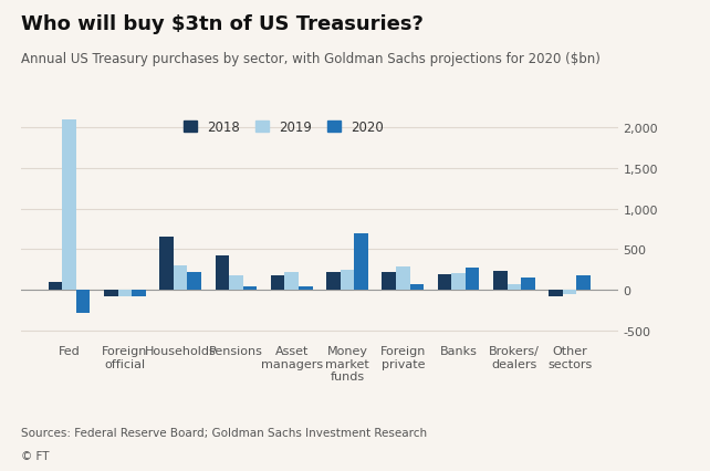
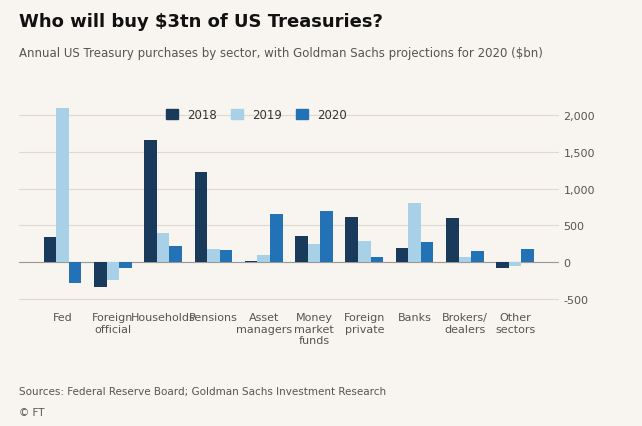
2018/Fed: 100 -> 340
2018/Foreign official: -80 -> -340
2019/Foreign official: -80 -> -240
2018/Households: 650 -> 1,660
2019/Households: 300 -> 400
2018/Pensions: 420 -> 1,220
2020/Pensions: 50 -> 160
2018/Asset managers: 180 -> 20
2019/Asset managers: 220 -> 100
2020/Asset managers: 50 -> 660
2018/Money market funds: 220 -> 360
2018/Foreign private: 220 -> 620
2019/Banks: 210 -> 800
2018/Brokers/ dealers: 230 -> 600
